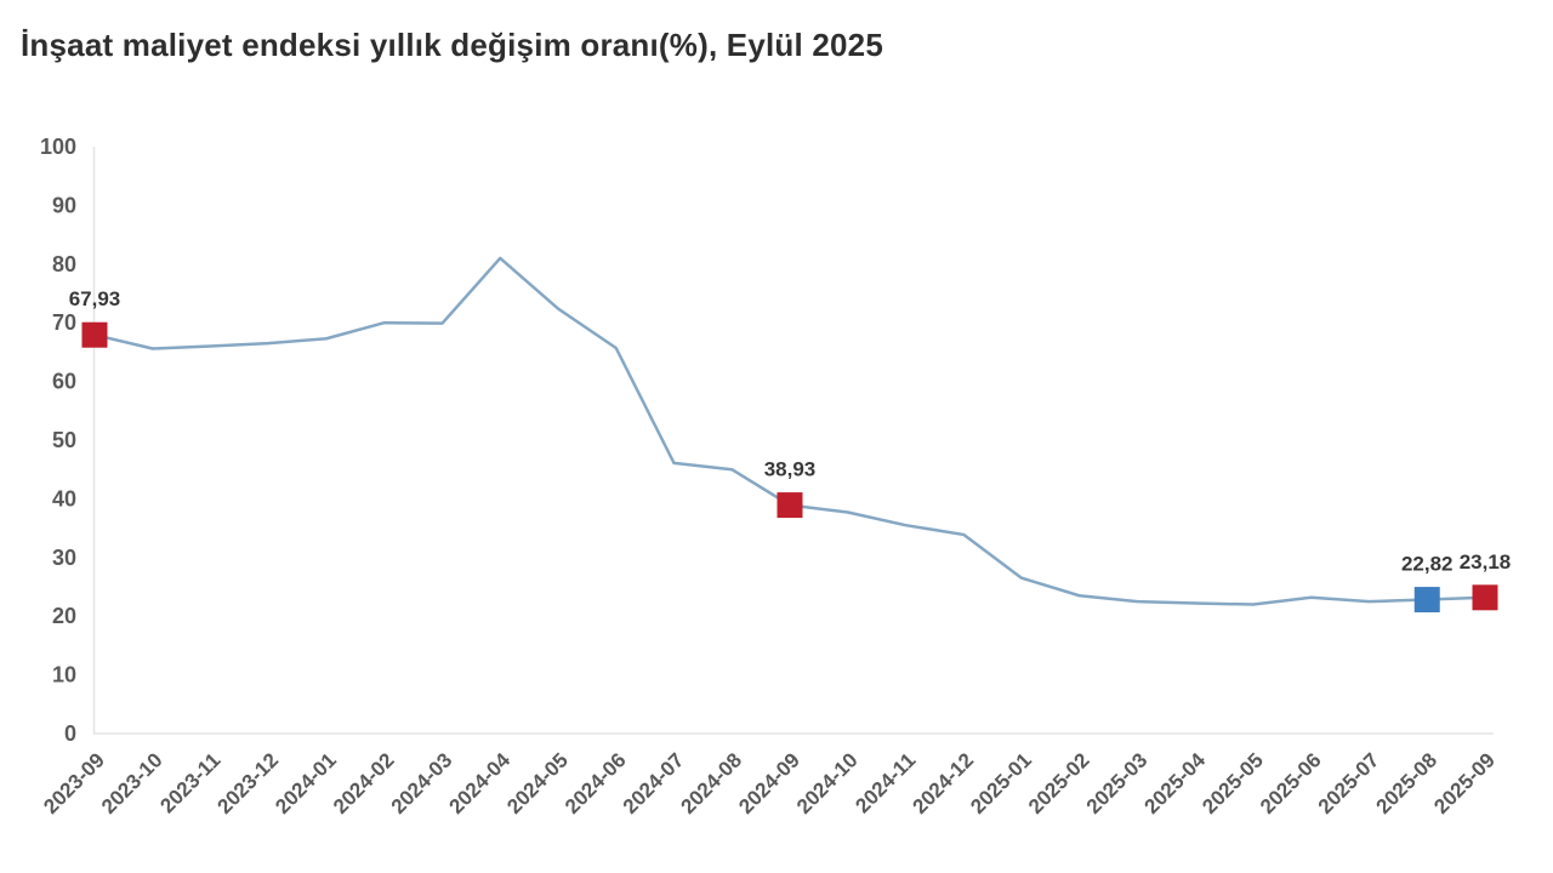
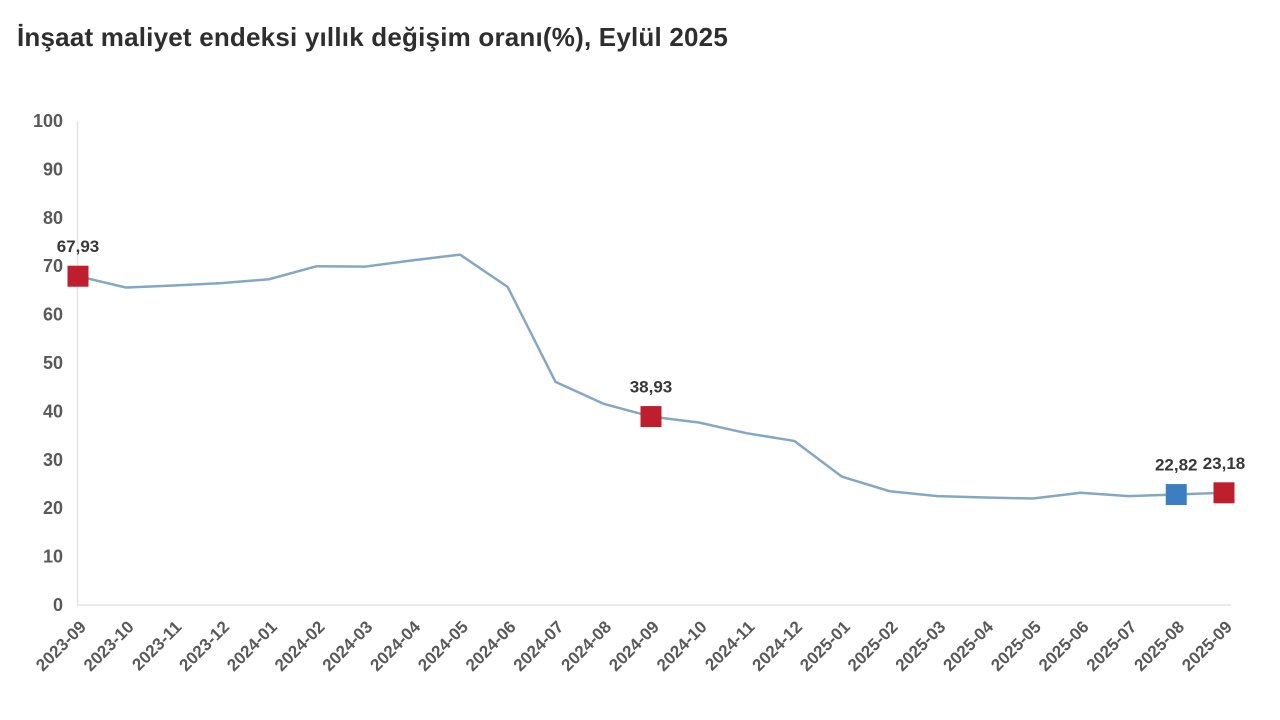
2024-04: 81 -> 71
2024-08: 45 -> 42
